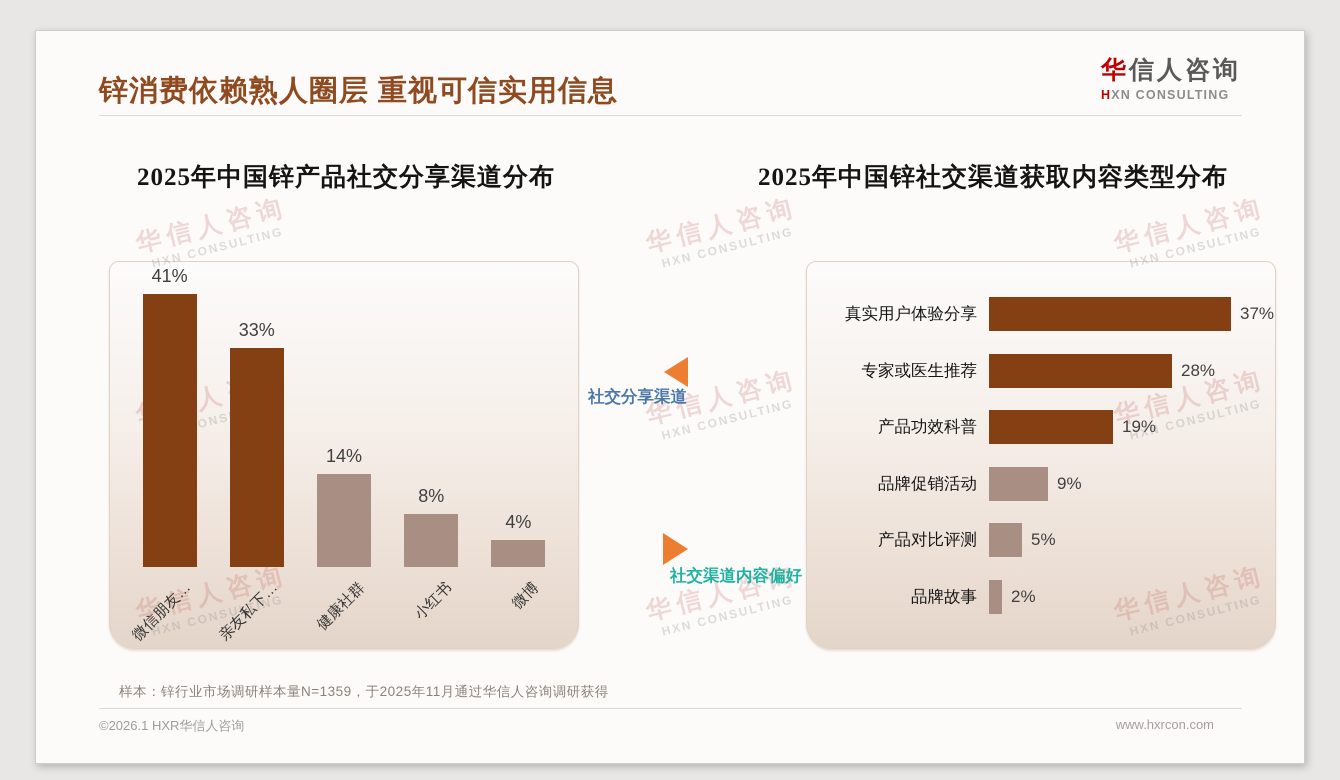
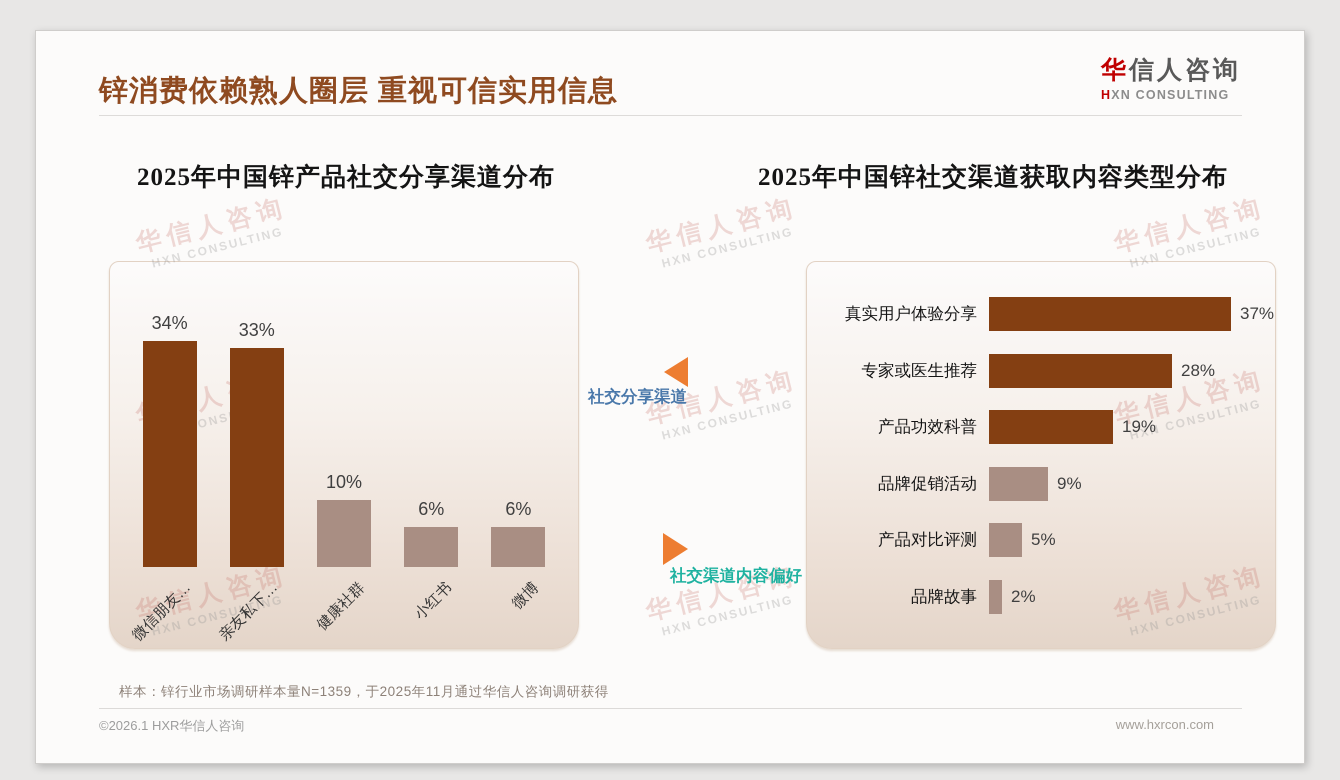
2025年中国锌产品社交分享渠道分布/微信朋友…: 41% -> 34%
2025年中国锌产品社交分享渠道分布/健康社群: 14% -> 10%
2025年中国锌产品社交分享渠道分布/小红书: 8% -> 6%
2025年中国锌产品社交分享渠道分布/微博: 4% -> 6%
